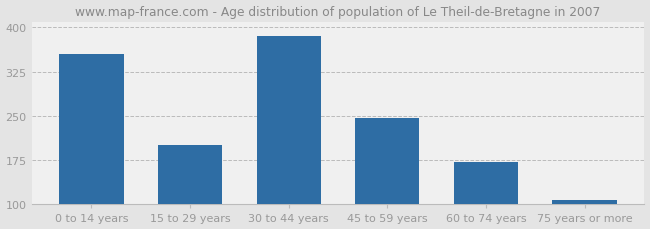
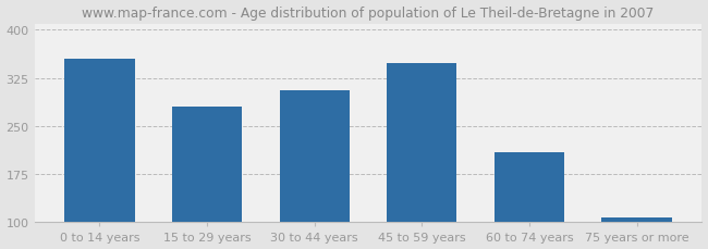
15 to 29 years: 200 -> 280
30 to 44 years: 385 -> 306
45 to 59 years: 247 -> 348
60 to 74 years: 172 -> 210
